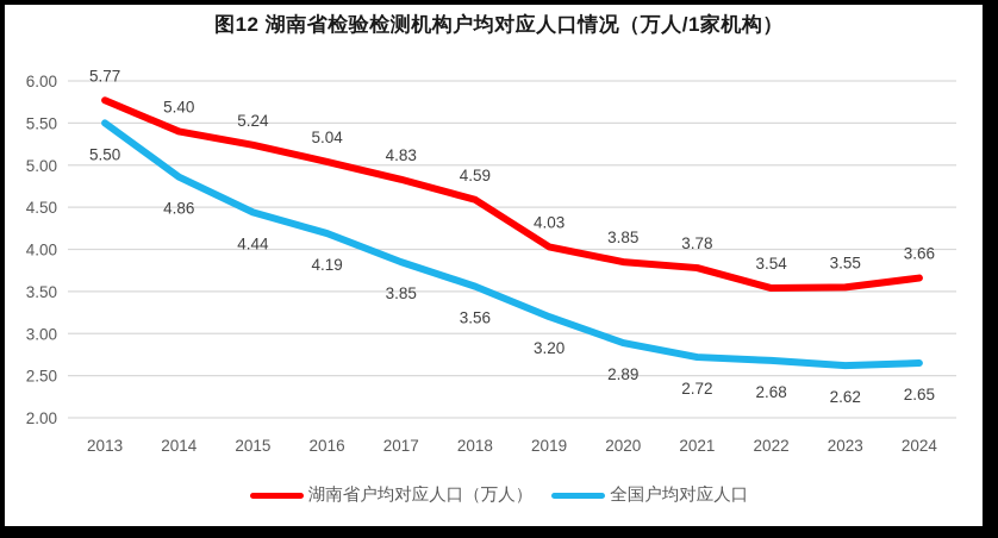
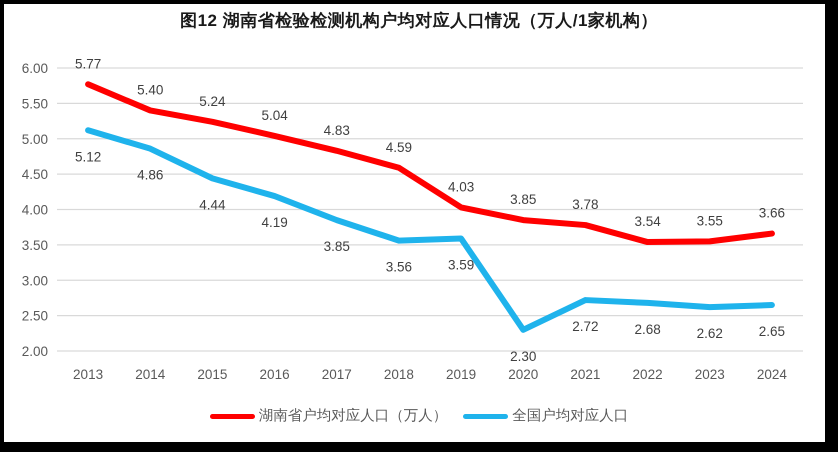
全国户均对应人口/2013: 5.50 -> 5.12
全国户均对应人口/2019: 3.20 -> 3.59
全国户均对应人口/2020: 2.89 -> 2.30
